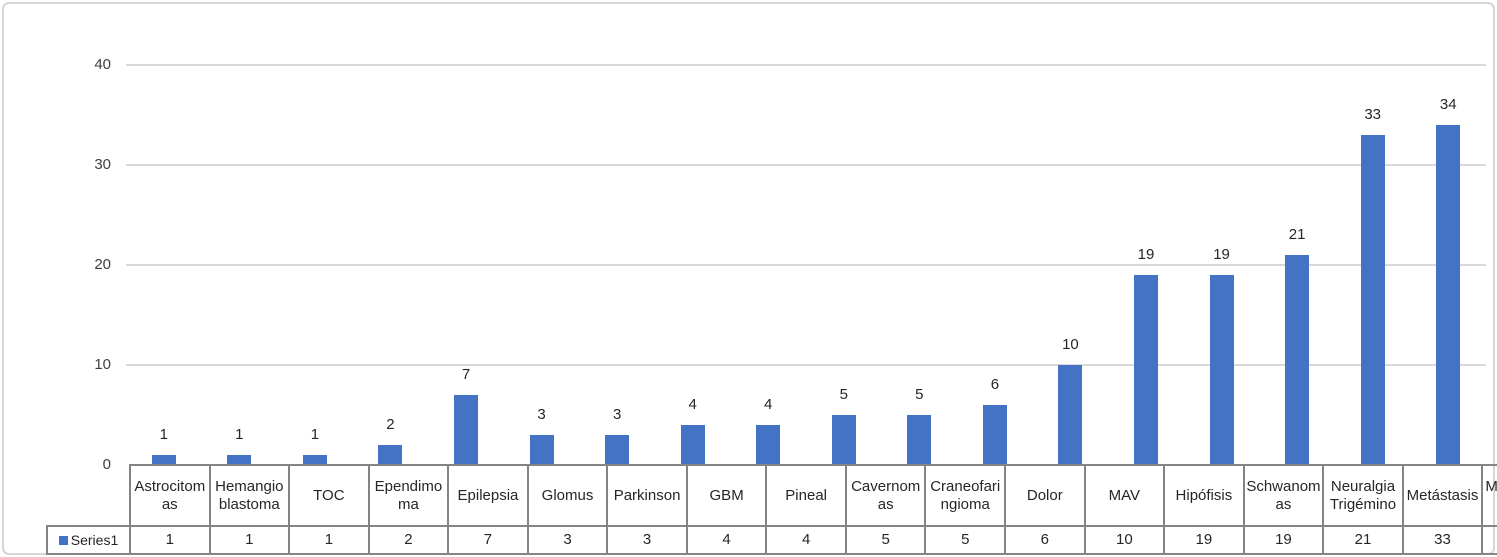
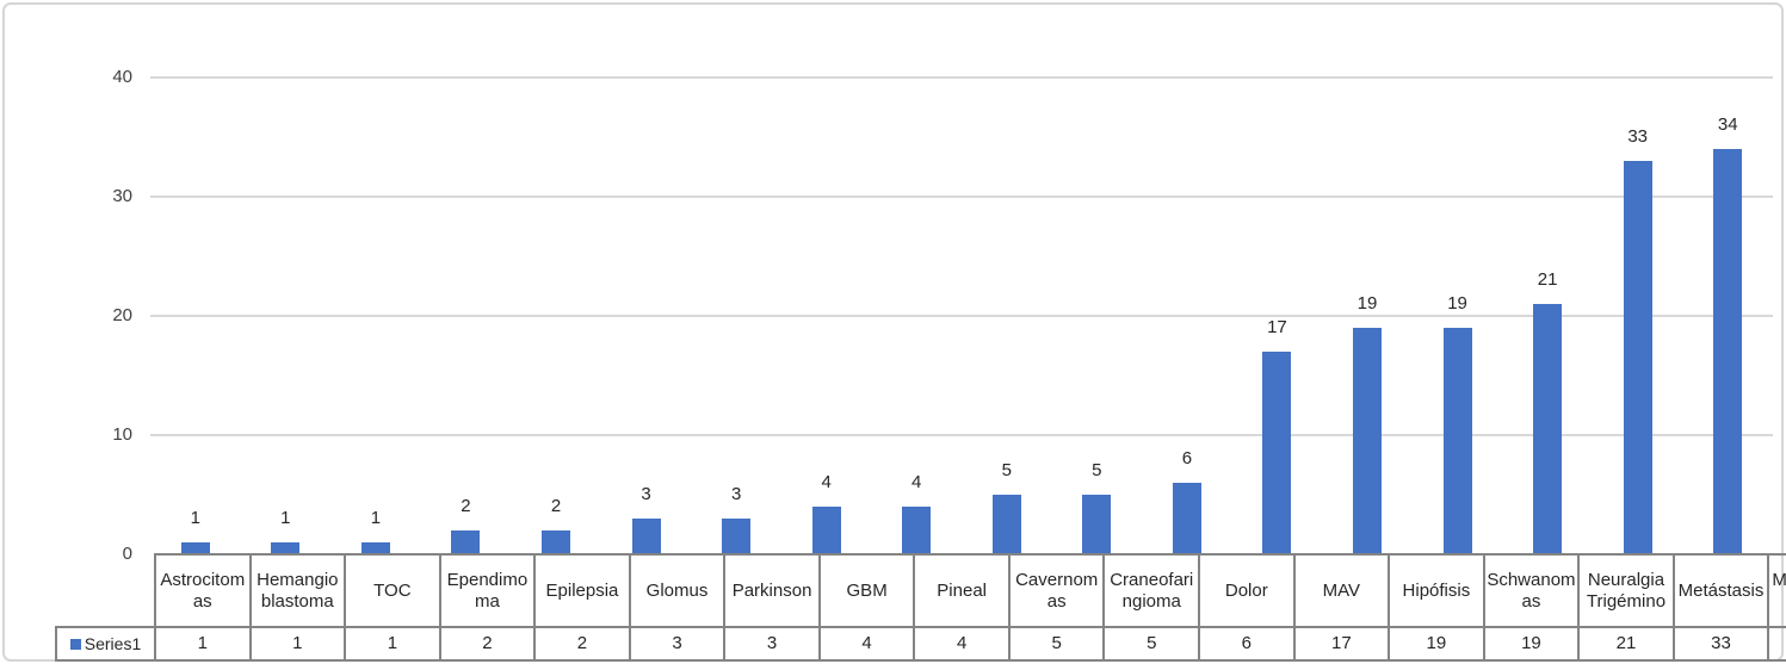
Epilepsia: 7 -> 2
MAV: 10 -> 17
